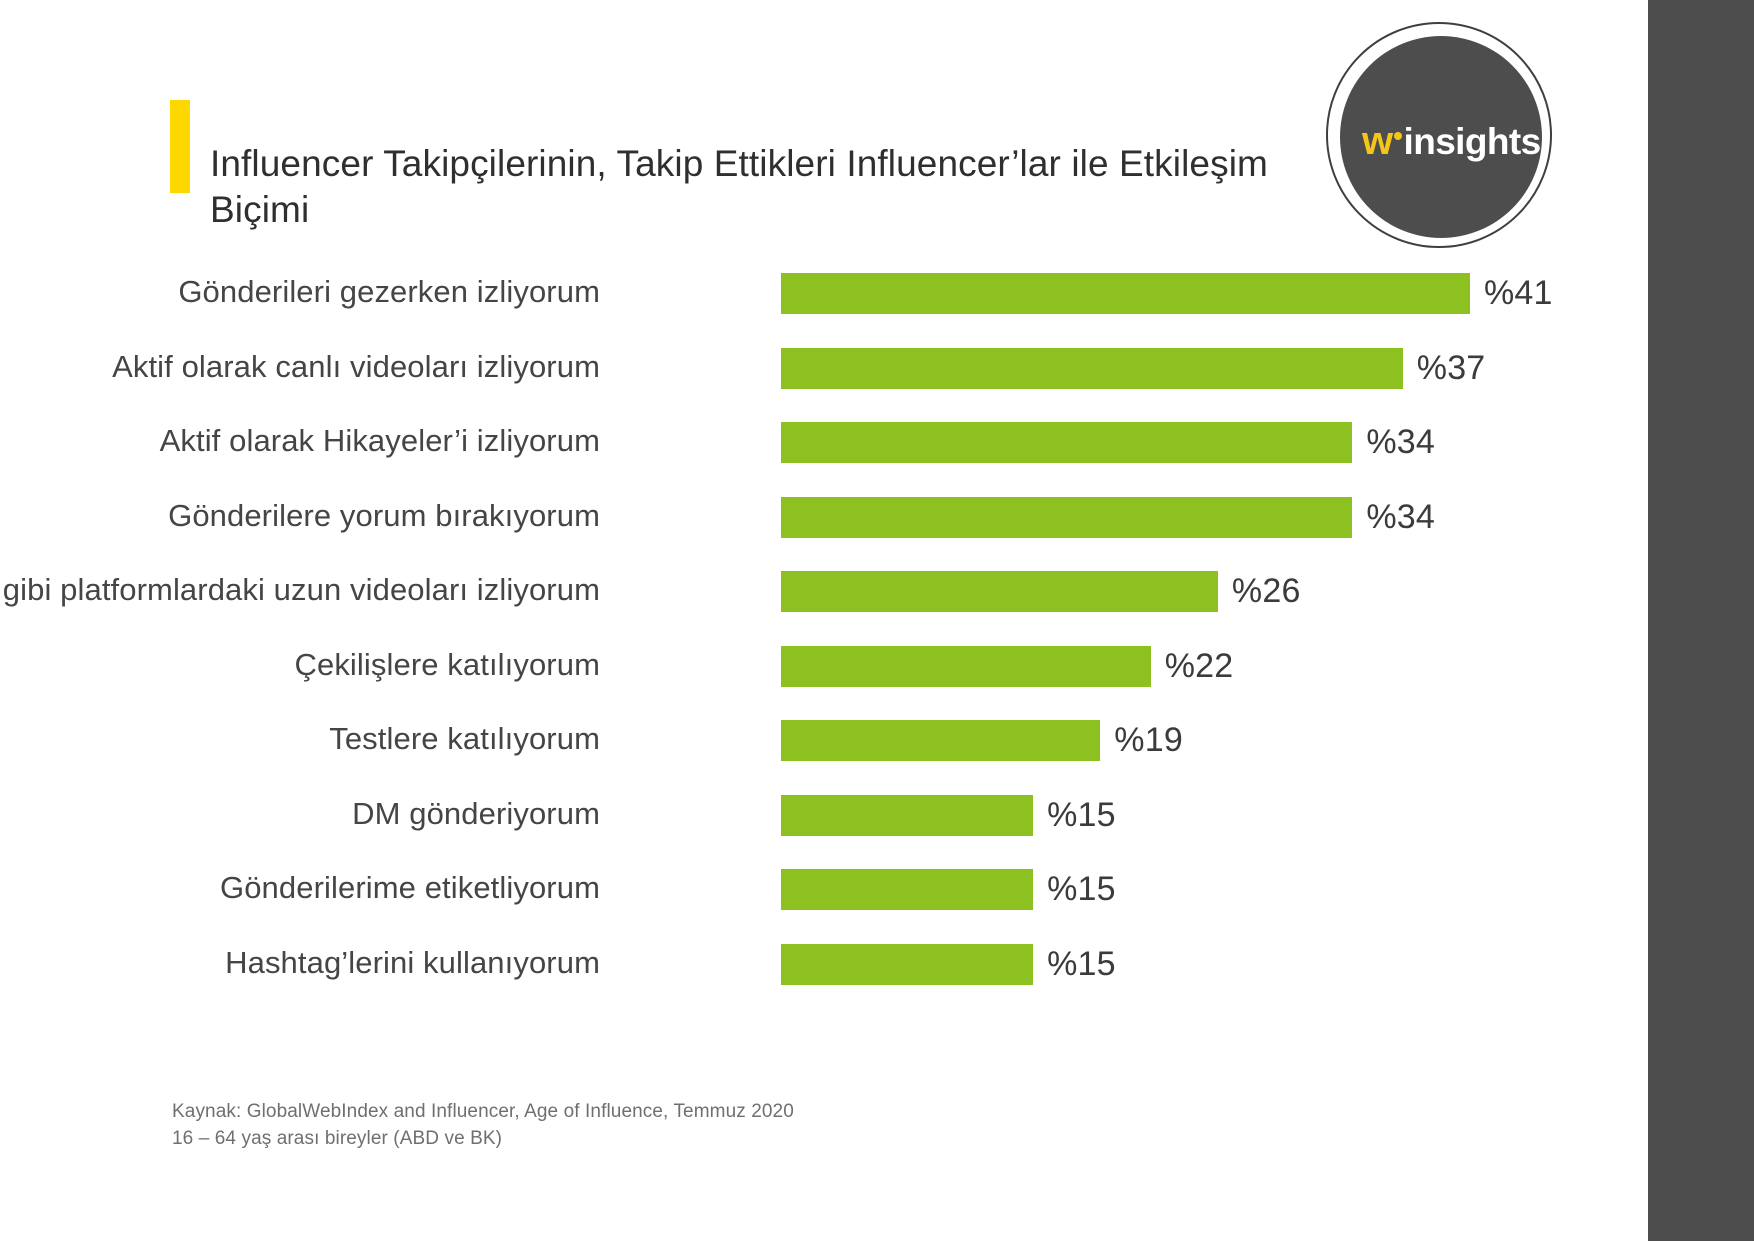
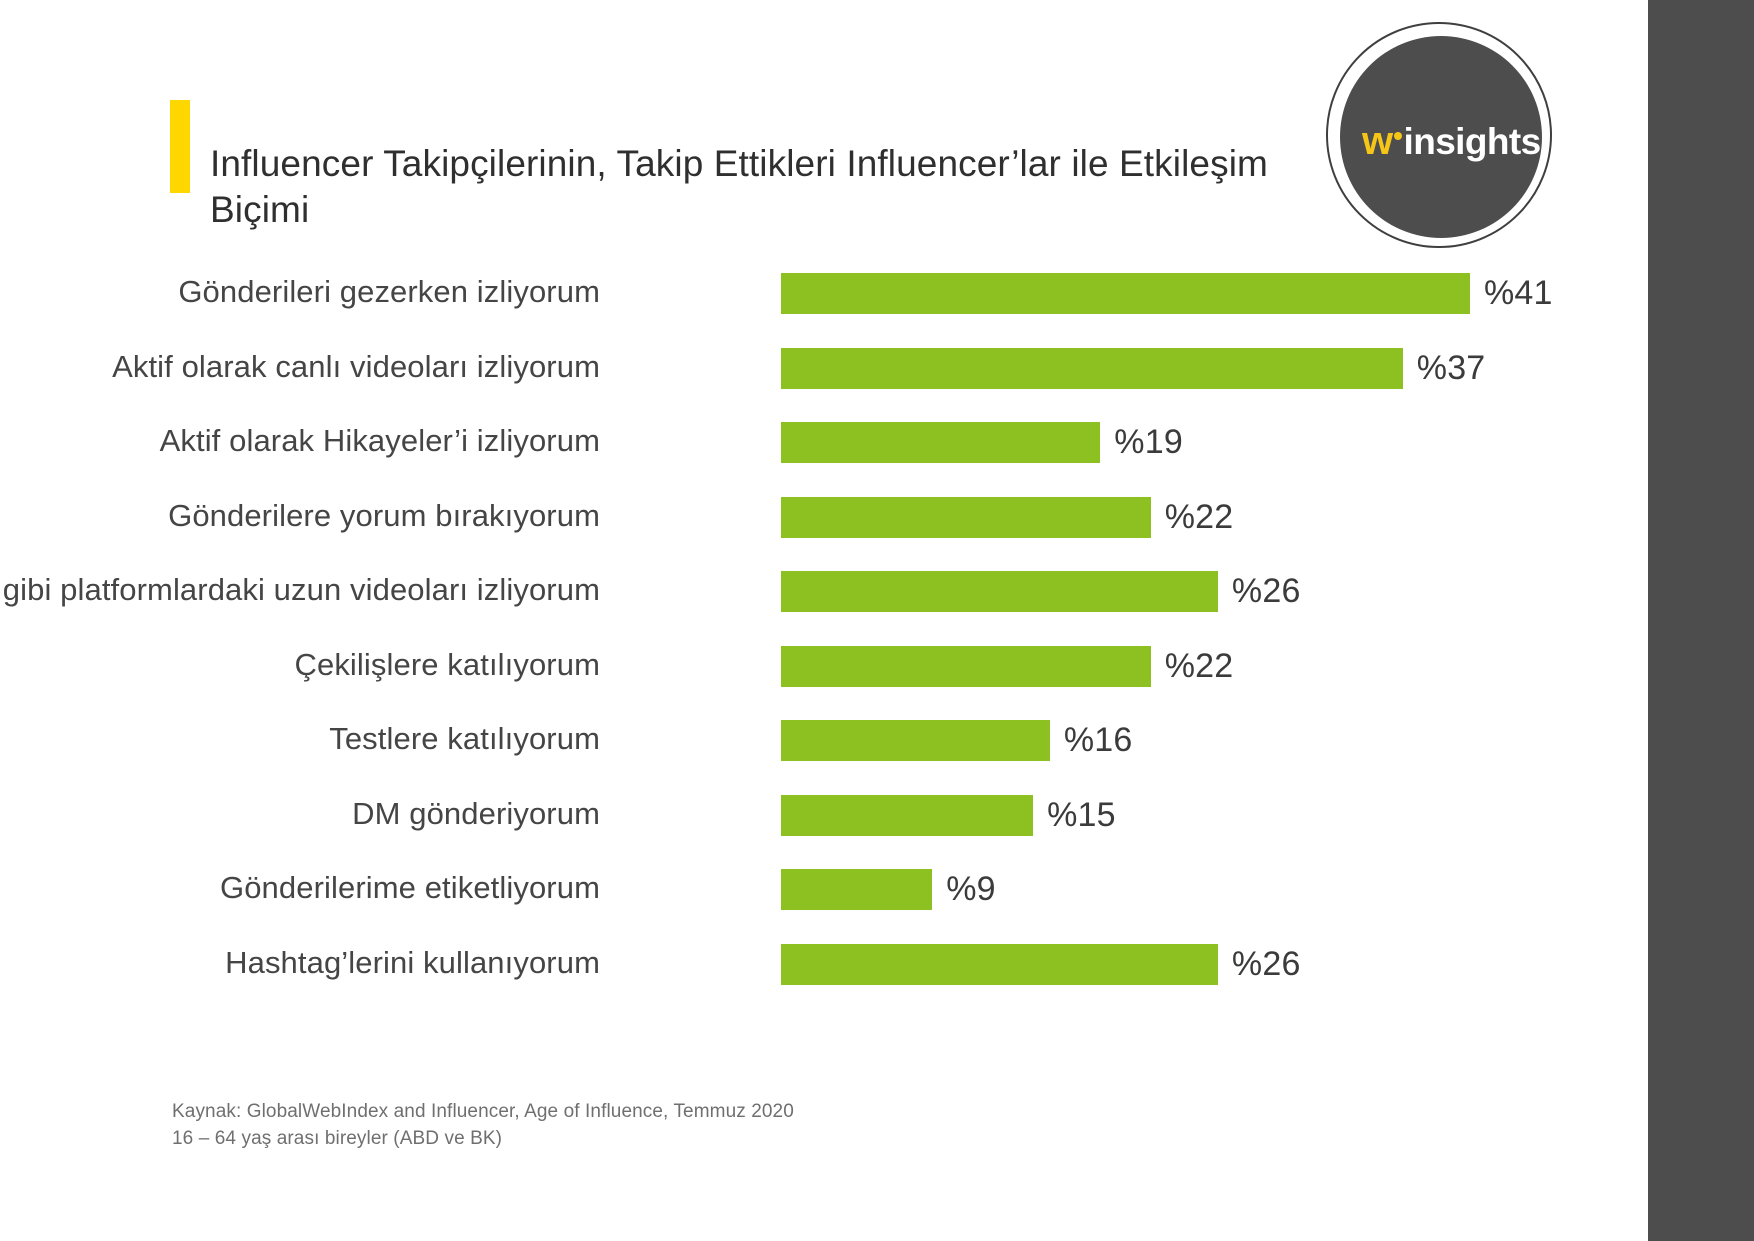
Aktif olarak Hikayeler’i izliyorum: 34 -> 19
Gönderilere yorum bırakıyorum: 34 -> 22
Testlere katılıyorum: 19 -> 16
Gönderilerime etiketliyorum: 15 -> 9
Hashtag’lerini kullanıyorum: 15 -> 26
